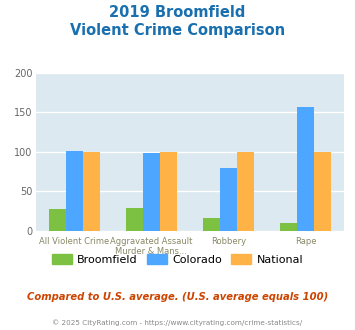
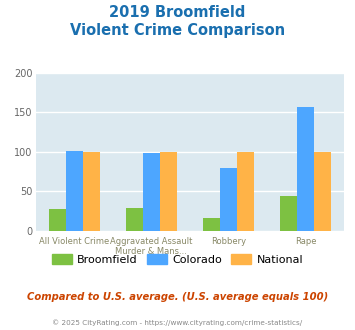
Broomfield/Rape: 10 -> 44
